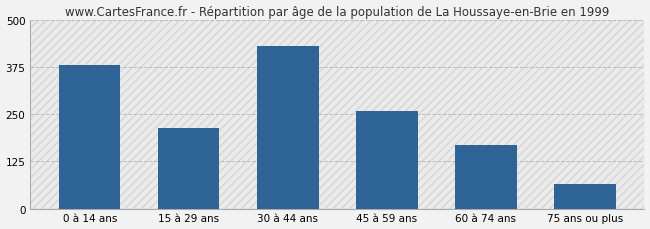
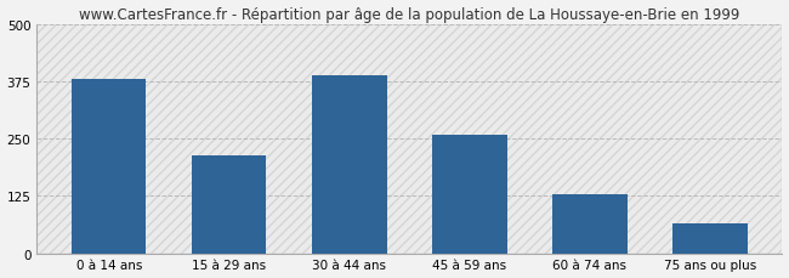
30 à 44 ans: 430 -> 390
60 à 74 ans: 170 -> 128
